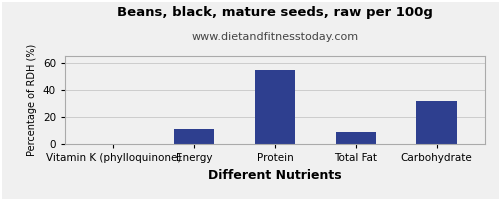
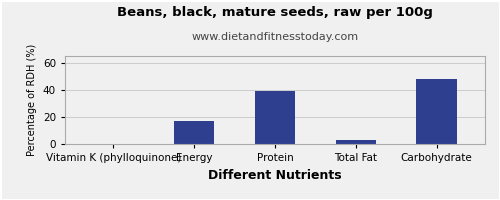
Energy: 11 -> 17
Protein: 55 -> 39
Total Fat: 9 -> 3
Carbohydrate: 32 -> 48
